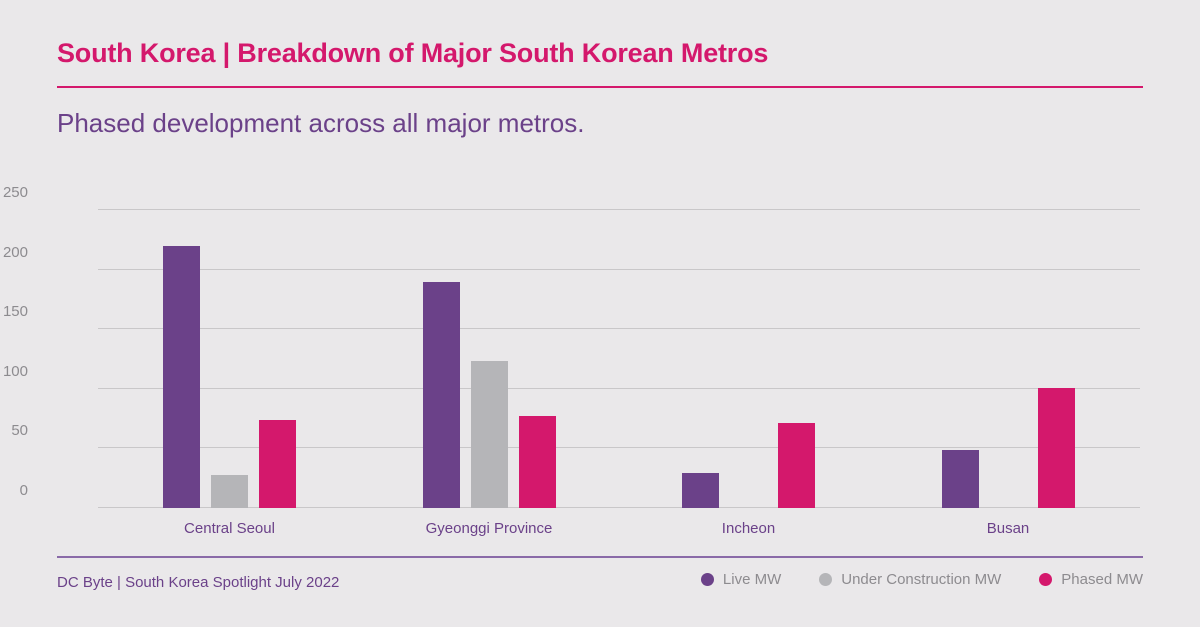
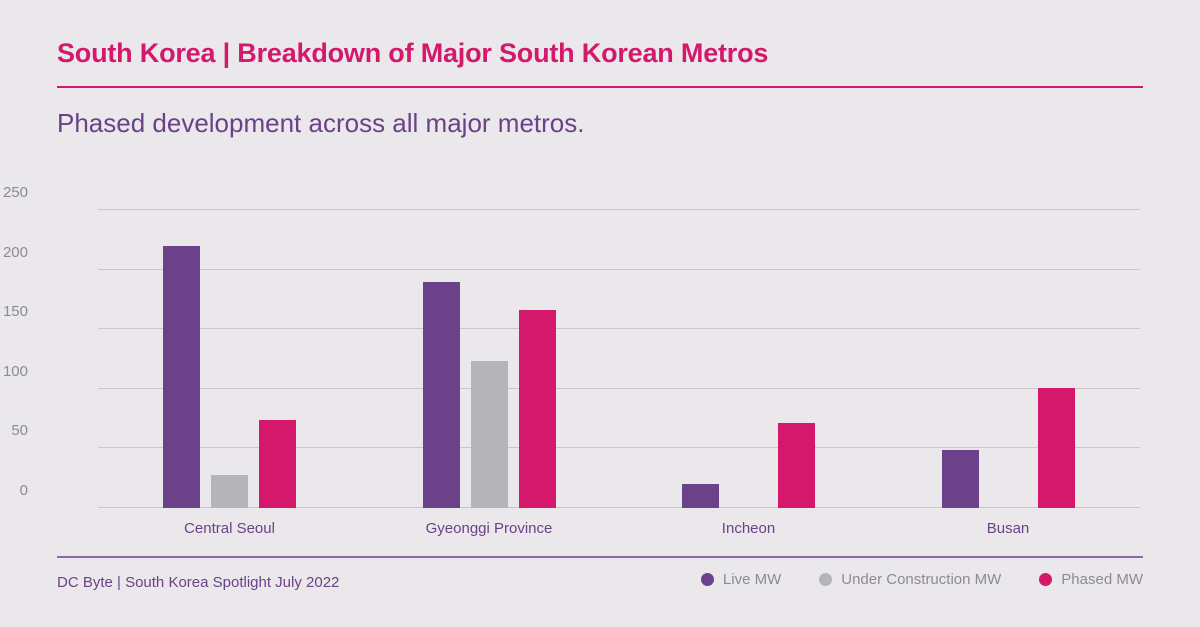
Phased MW/Gyeonggi Province: 77 -> 166
Live MW/Incheon: 29 -> 20
